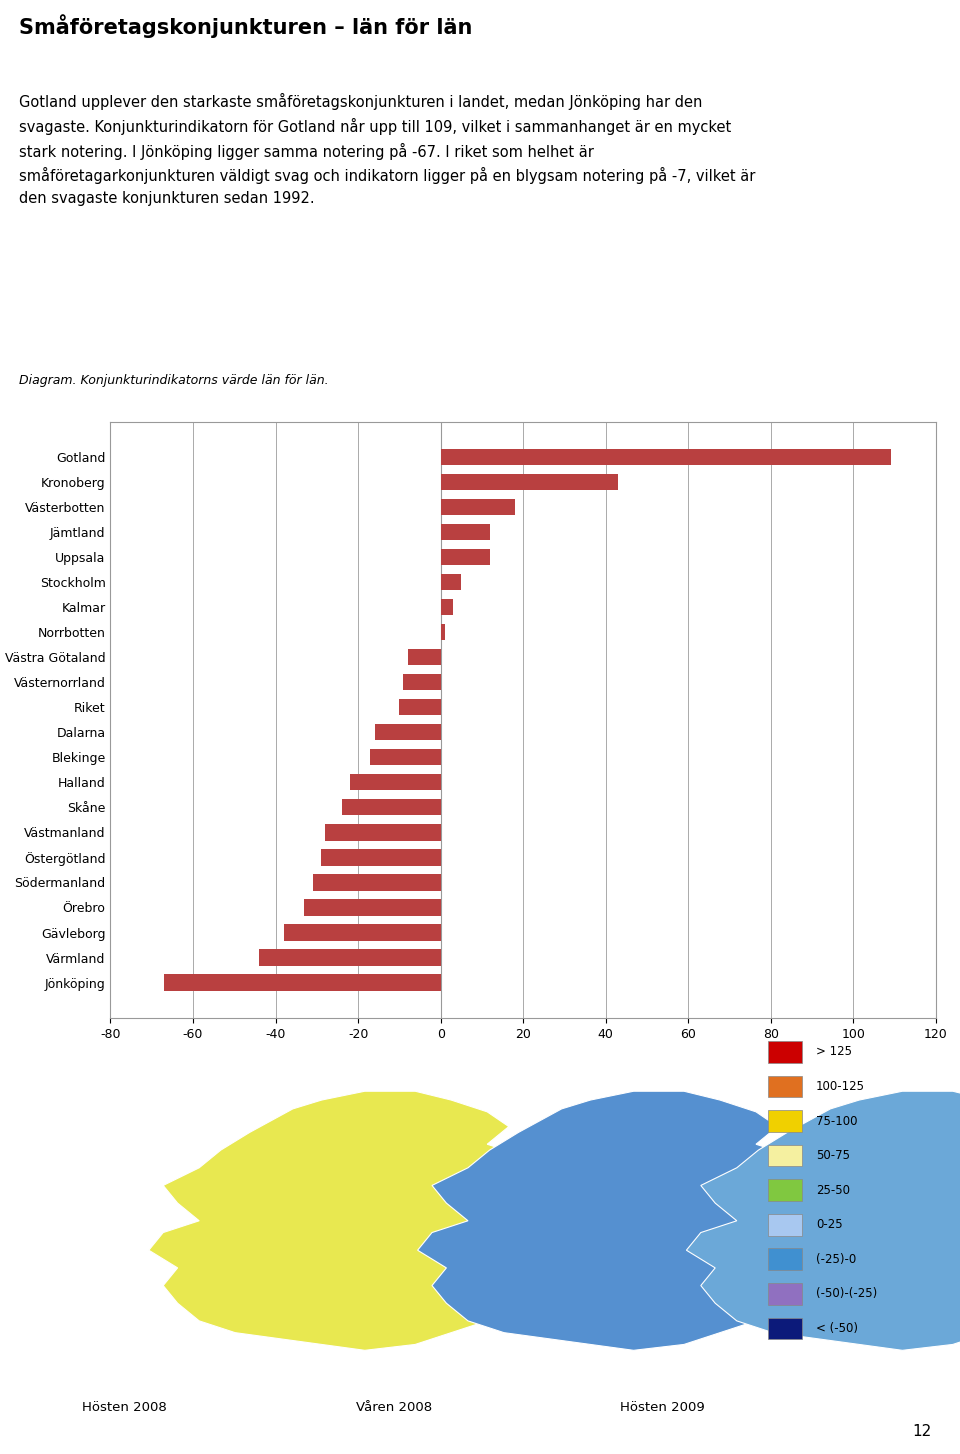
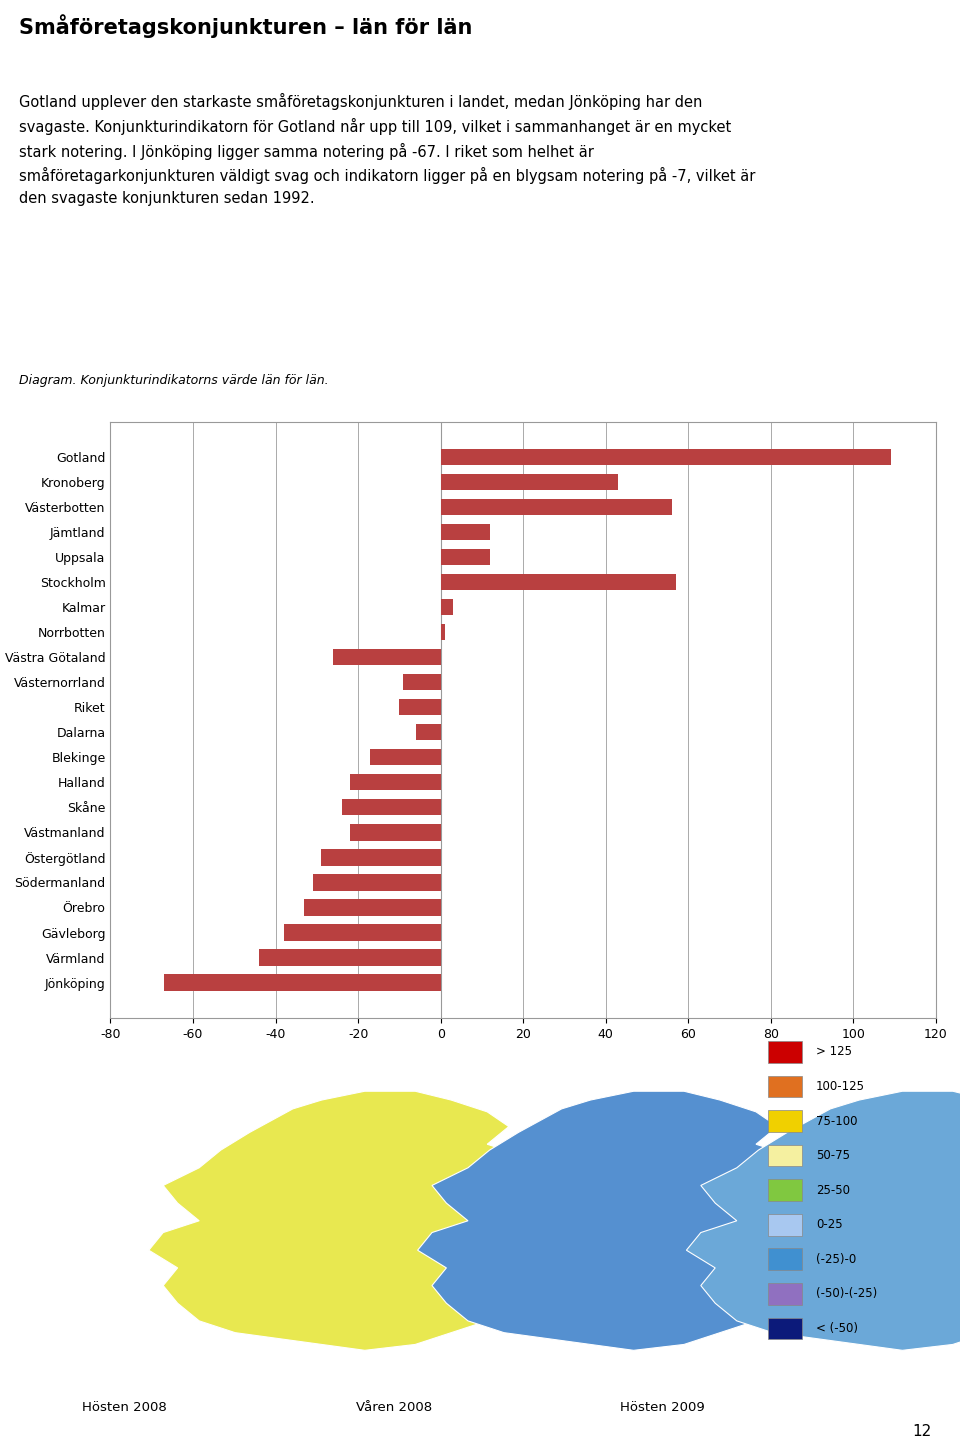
Västerbotten: 18 -> 56
Stockholm: 5 -> 57
Västra Götaland: -8 -> -26
Dalarna: -16 -> -6
Västmanland: -28 -> -22
